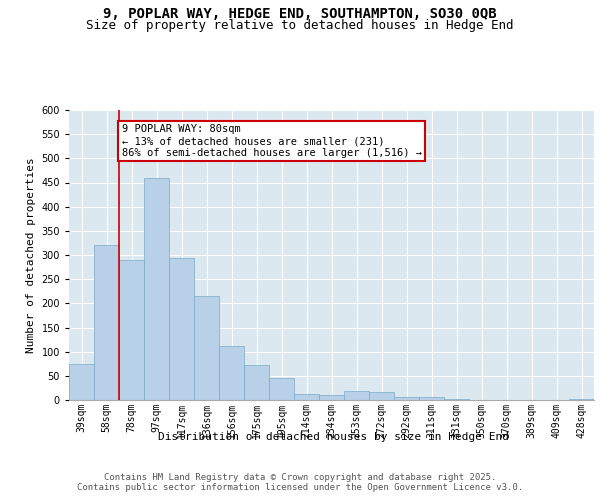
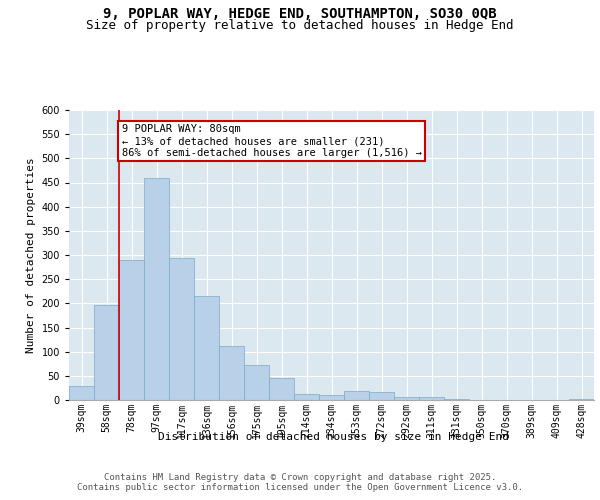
39sqm: 75 -> 28
58sqm: 320 -> 197
